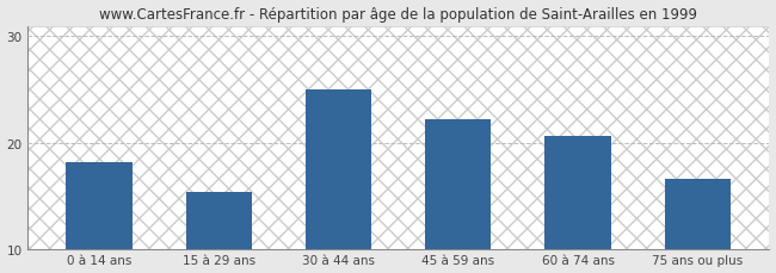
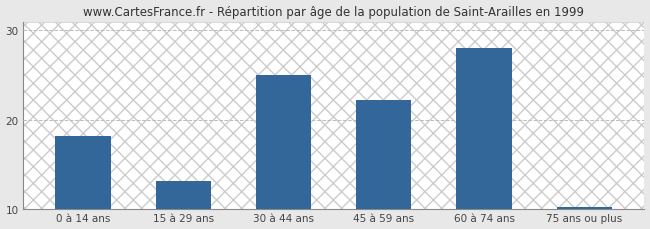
15 à 29 ans: 15.4 -> 13.2
60 à 74 ans: 20.6 -> 28.0
75 ans ou plus: 16.6 -> 10.2
